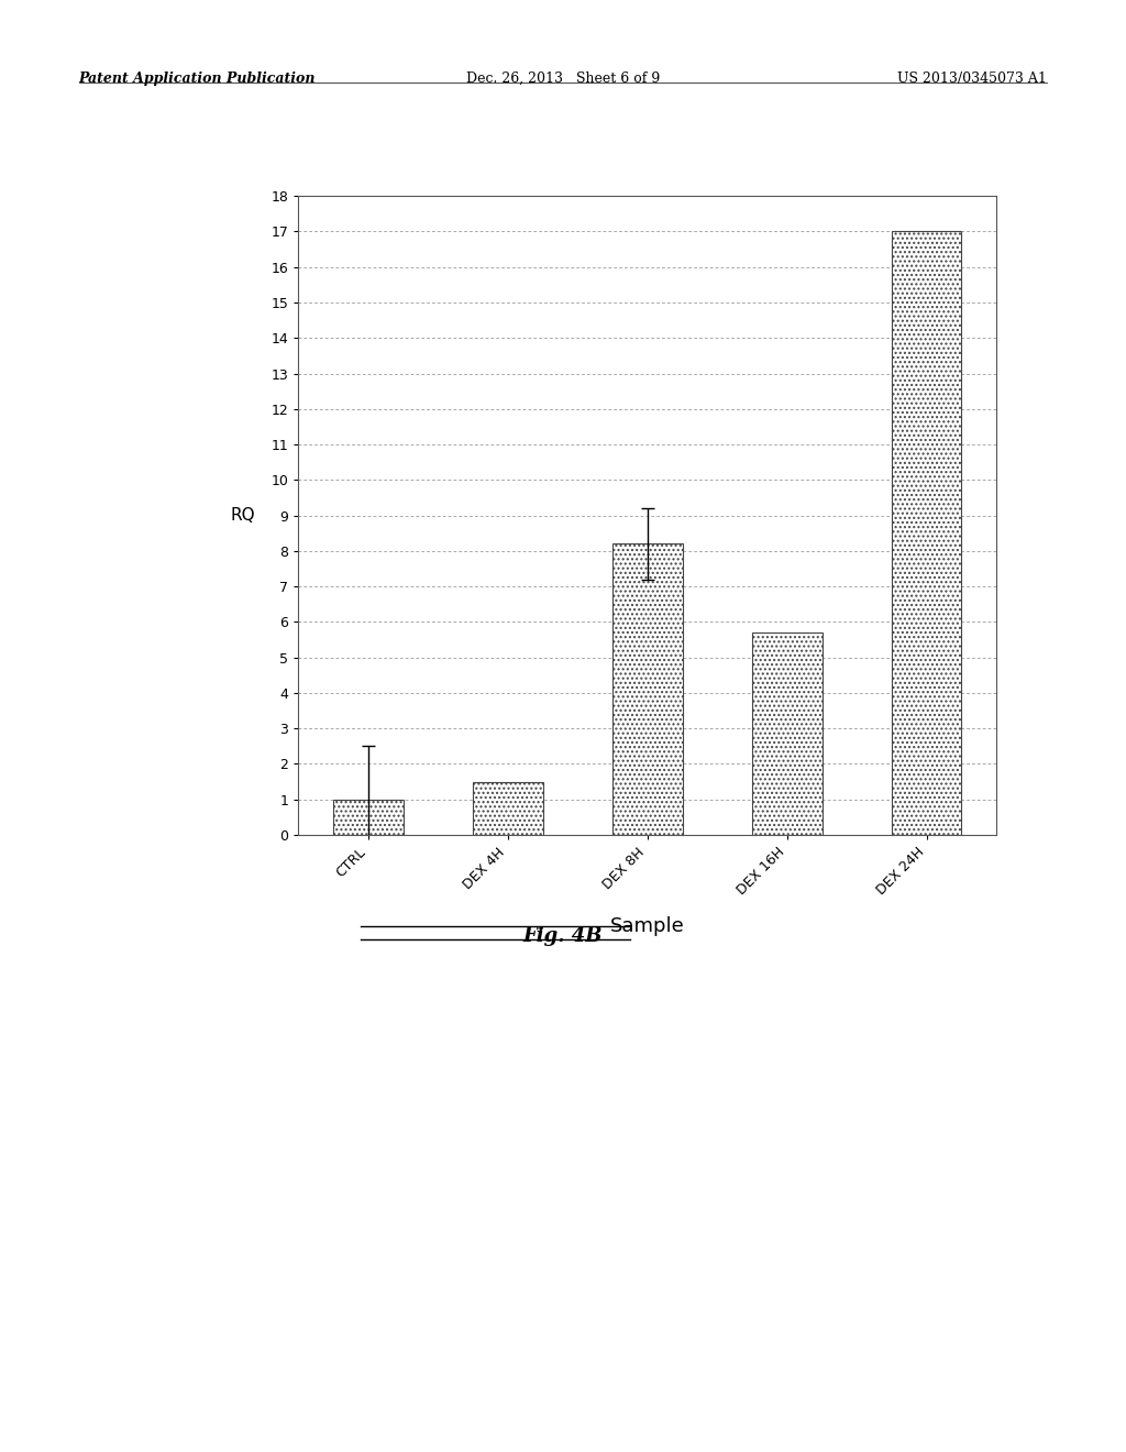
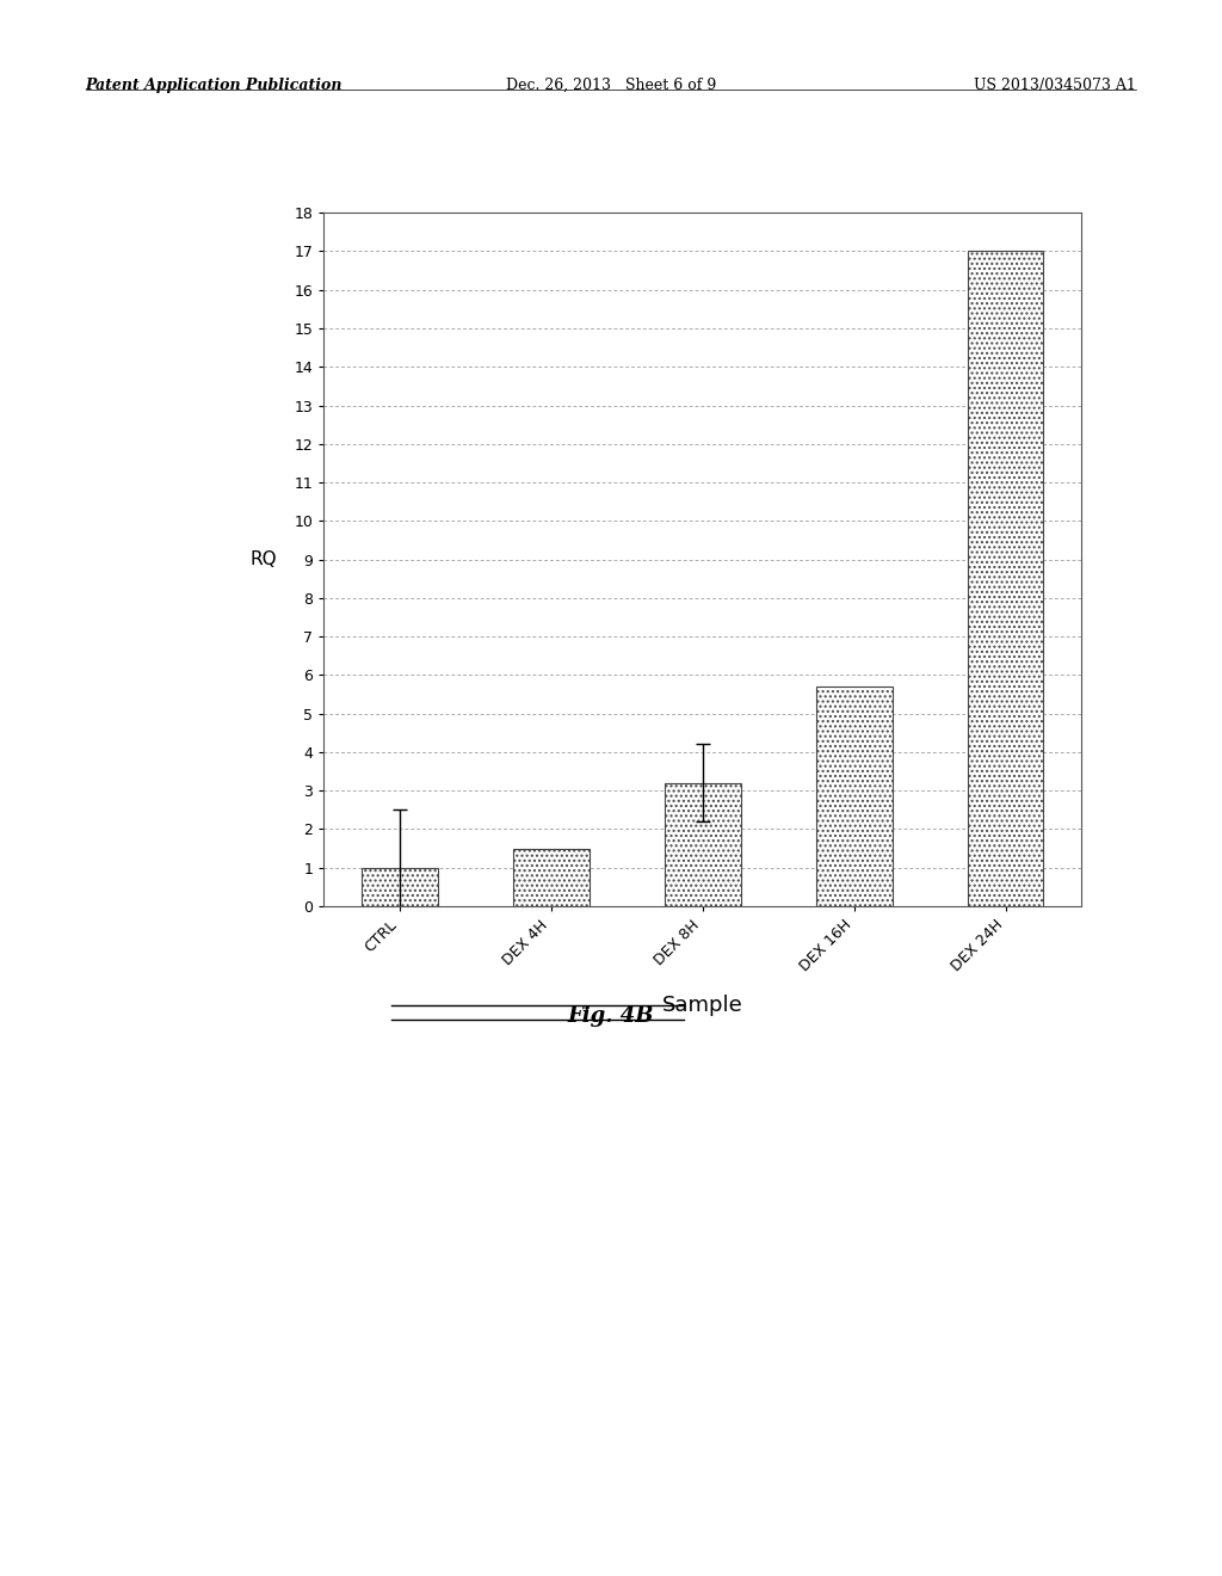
DEX 8H: 8.2 -> 3.2
